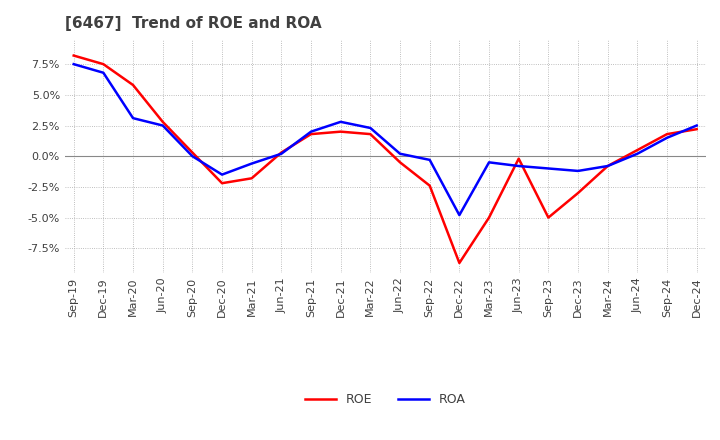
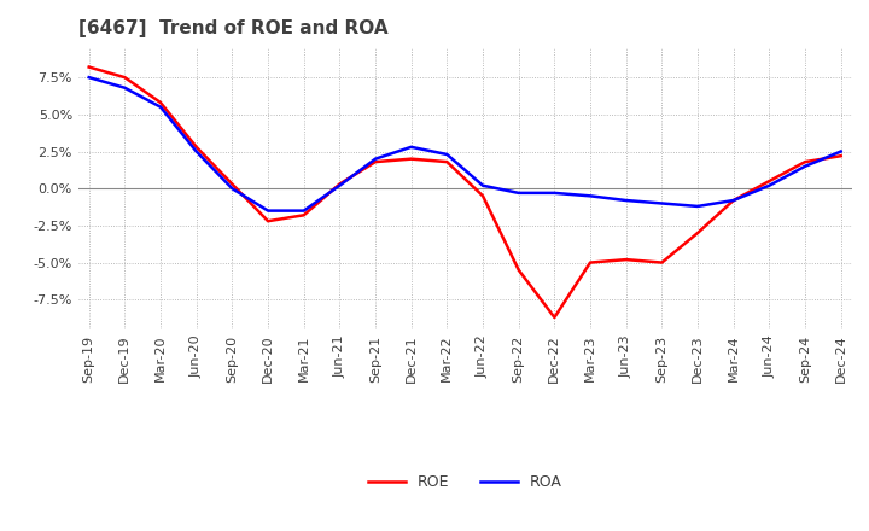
ROA/Mar-20: 3.1% -> 5.5%
ROA/Mar-21: -0.6% -> -1.5%
ROE/Sep-22: -2.4% -> -5.5%
ROA/Dec-22: -4.8% -> -0.3%
ROE/Jun-23: -0.2% -> -4.8%
